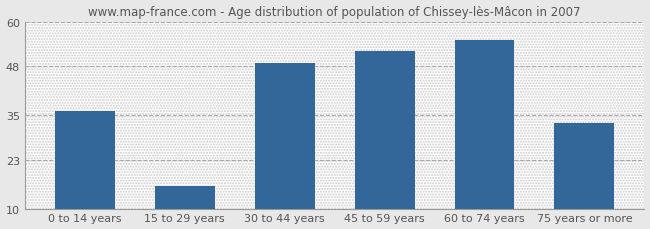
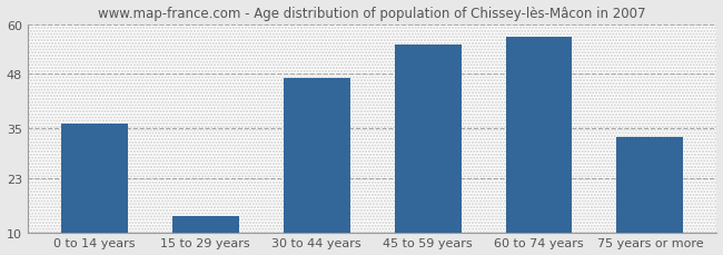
15 to 29 years: 16 -> 14
30 to 44 years: 49 -> 47
45 to 59 years: 52 -> 55
60 to 74 years: 55 -> 57
